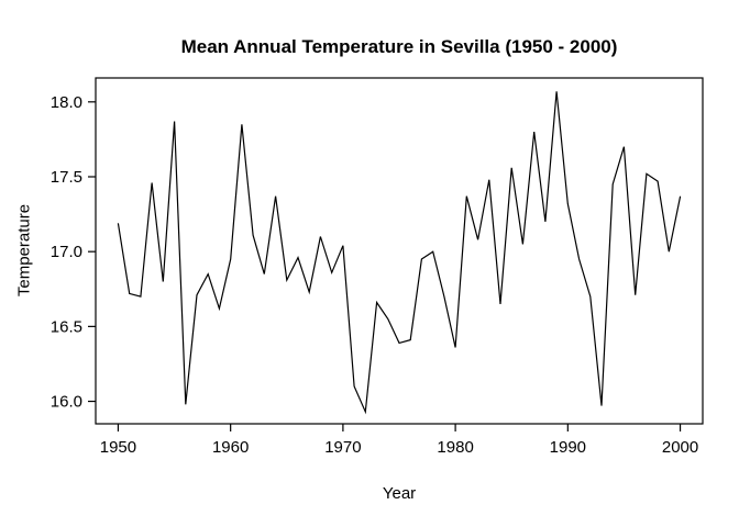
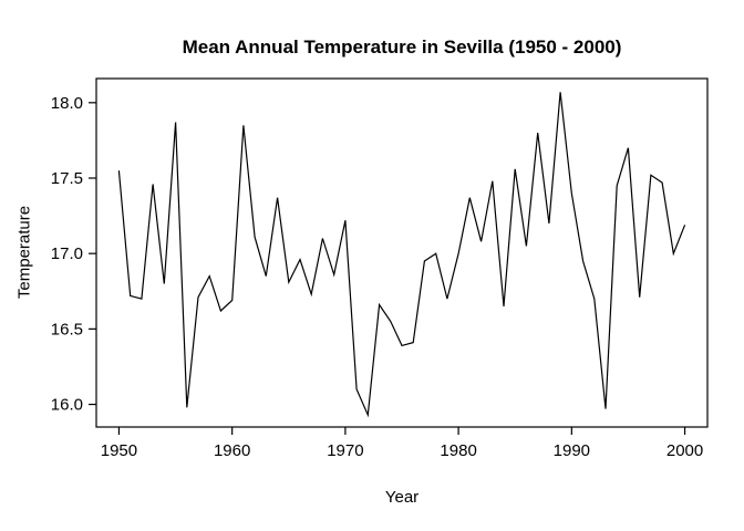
1950: 17.19 -> 17.55
1960: 16.95 -> 16.69
1970: 17.04 -> 17.22
1980: 16.36 -> 17.00
1990: 17.32 -> 17.40
2000: 17.37 -> 17.19
